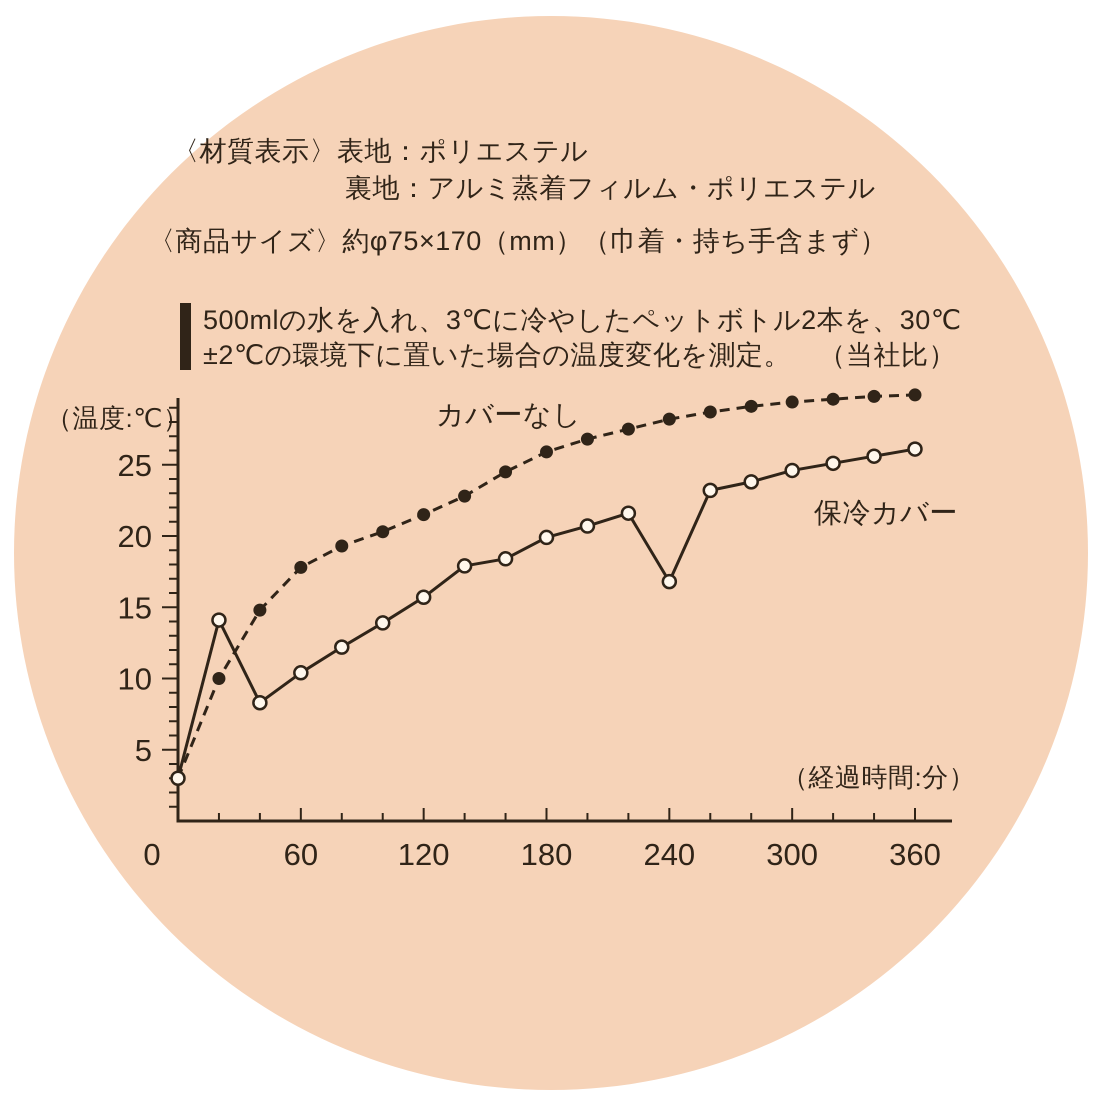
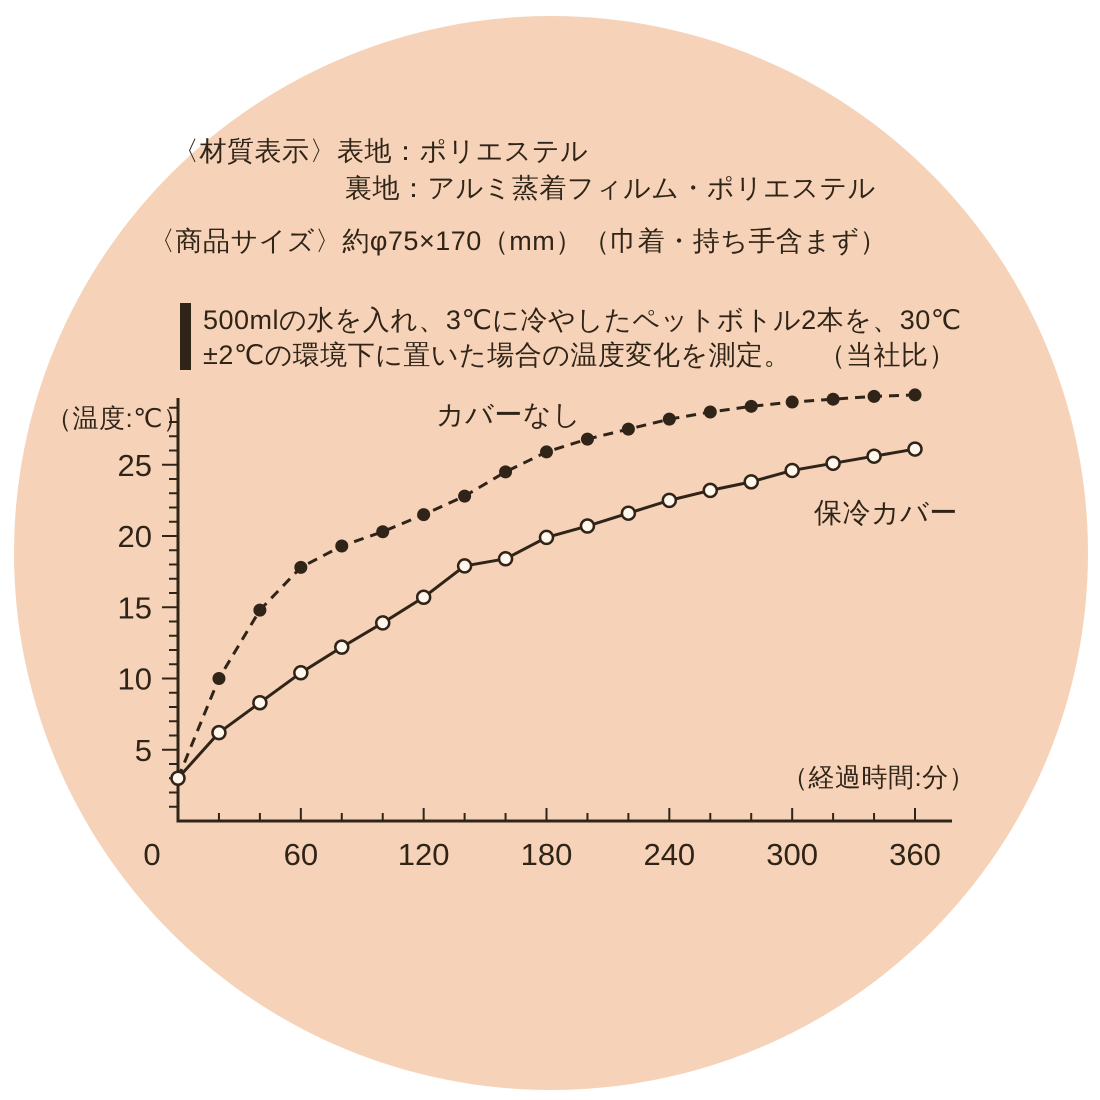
保冷カバー/20: 14.1 -> 6.2
保冷カバー/240: 16.8 -> 22.5
